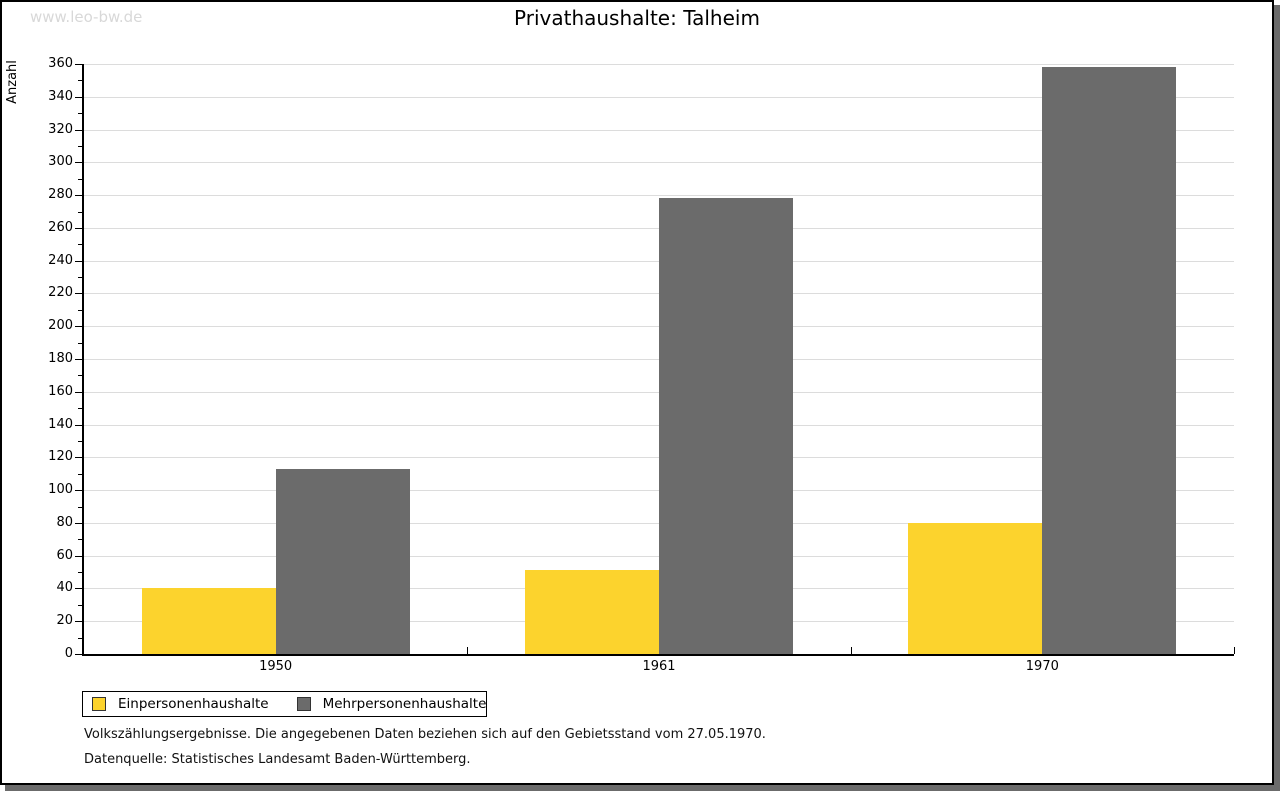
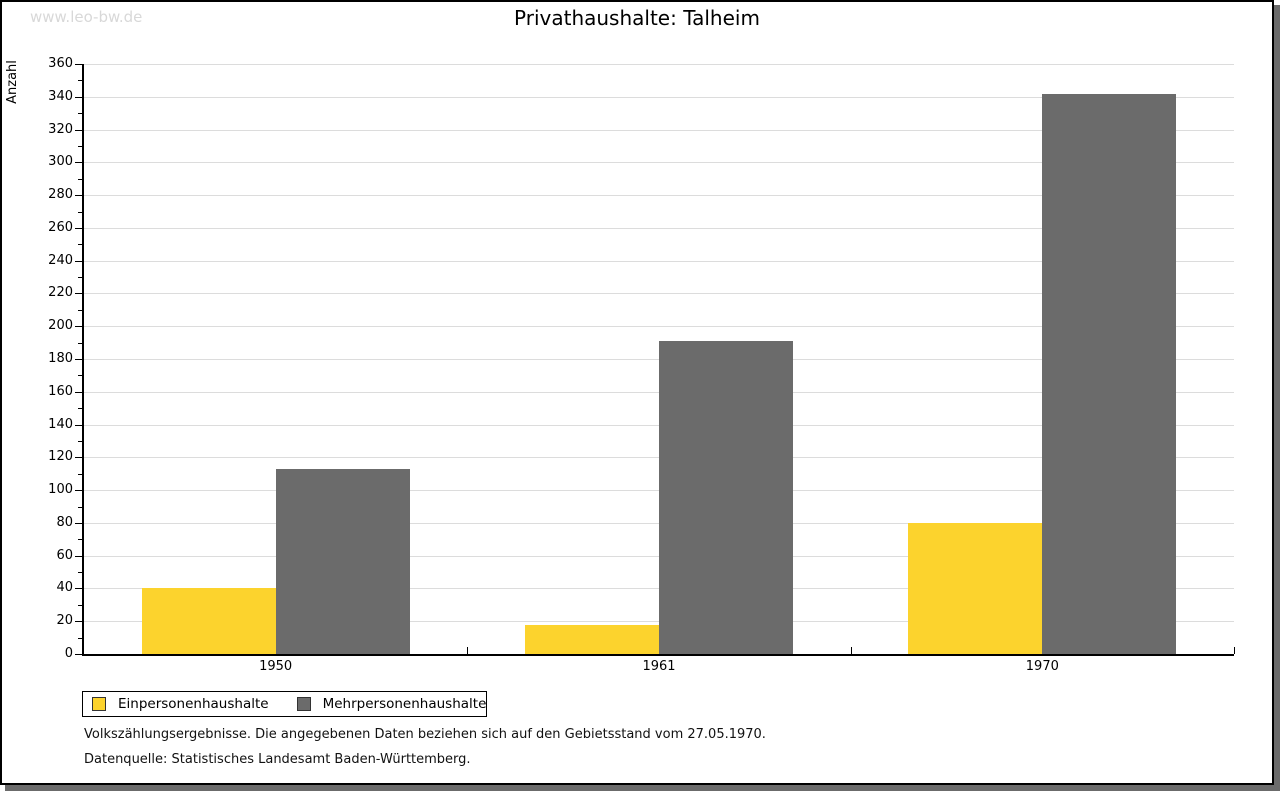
Einpersonenhaushalte/1961: 51 -> 18
Mehrpersonenhaushalte/1961: 278 -> 191
Mehrpersonenhaushalte/1970: 358 -> 342
